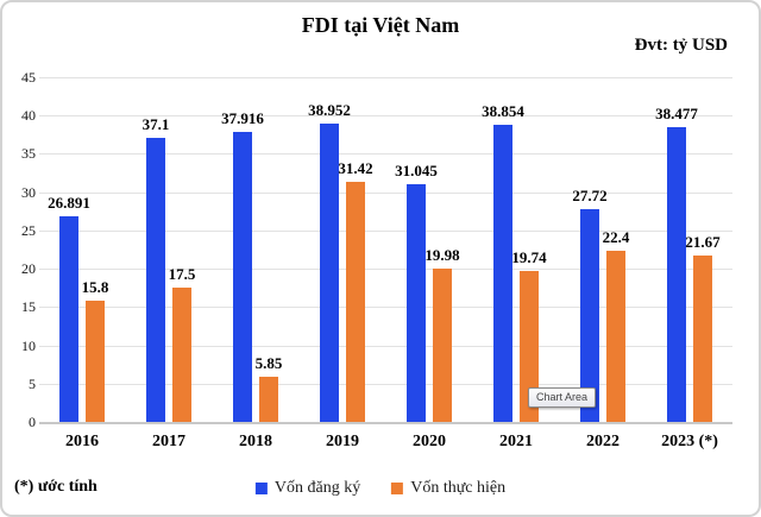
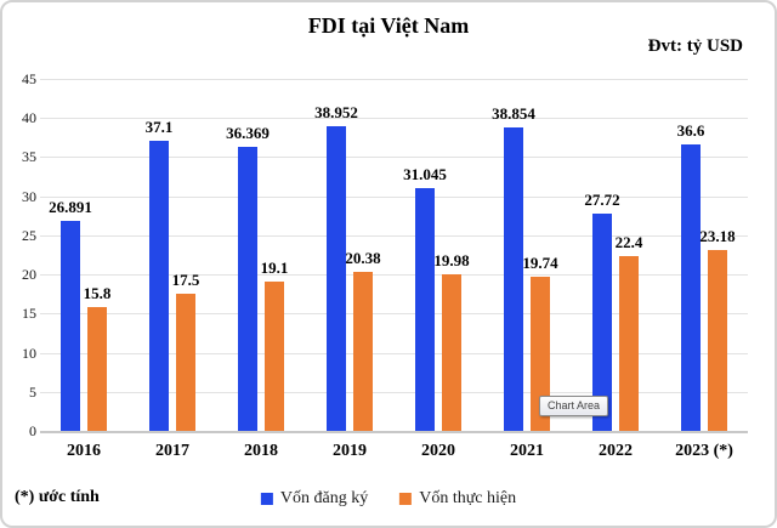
Vốn đăng ký/2018: 37.916 -> 36.369
Vốn thực hiện/2018: 5.85 -> 19.1
Vốn thực hiện/2019: 31.42 -> 20.38
Vốn đăng ký/2023 (*): 38.477 -> 36.6
Vốn thực hiện/2023 (*): 21.67 -> 23.18
